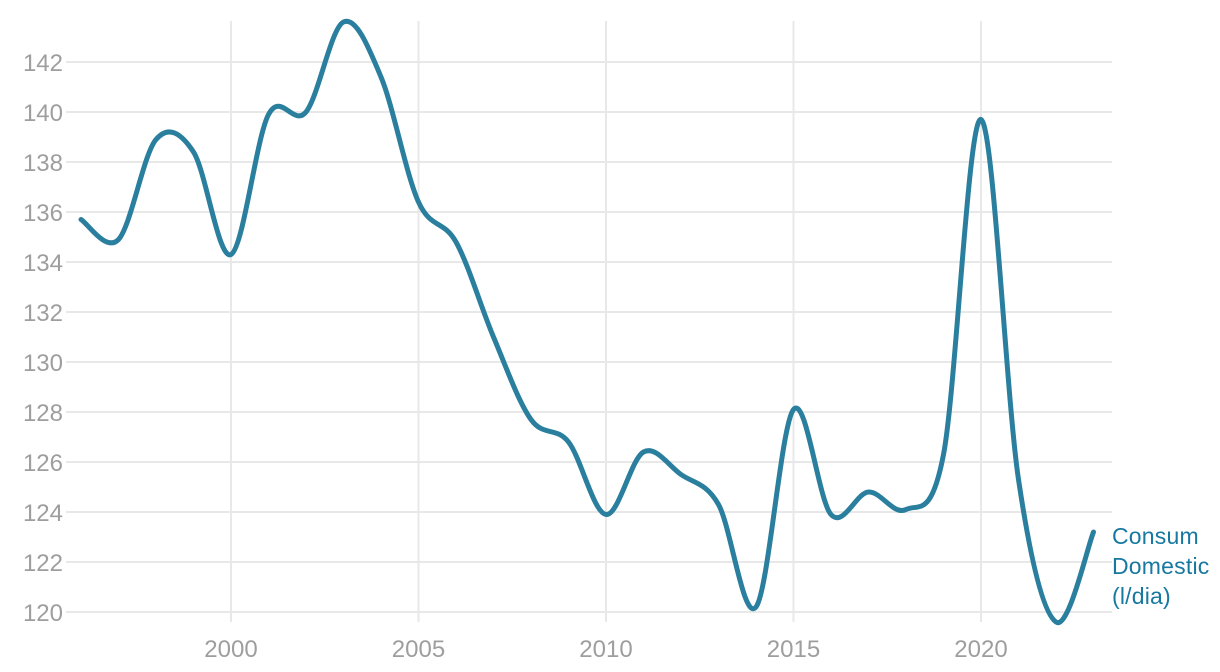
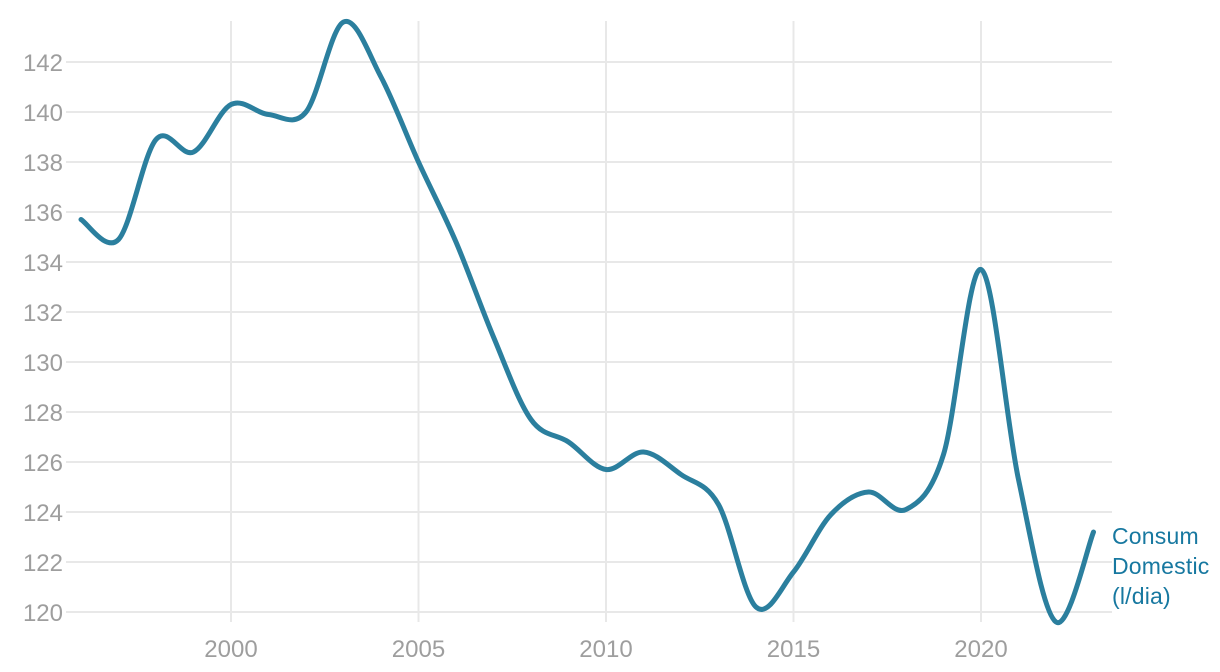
2000: 134.3 -> 140.3
2005: 136.4 -> 138.0
2010: 123.9 -> 125.7
2015: 128.1 -> 121.6
2020: 139.7 -> 133.7
